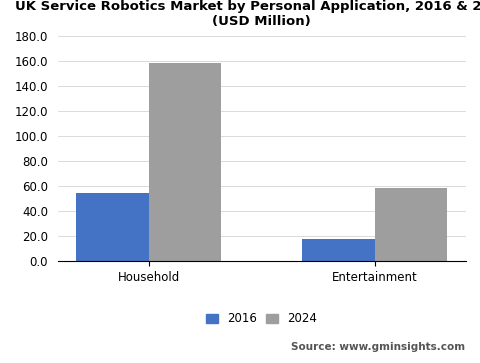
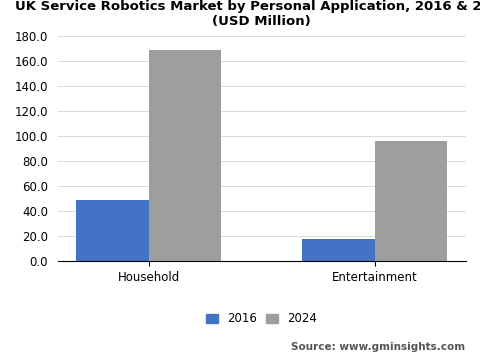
2016/Household: 55 -> 49
2024/Household: 159 -> 169
2024/Entertainment: 59 -> 96
